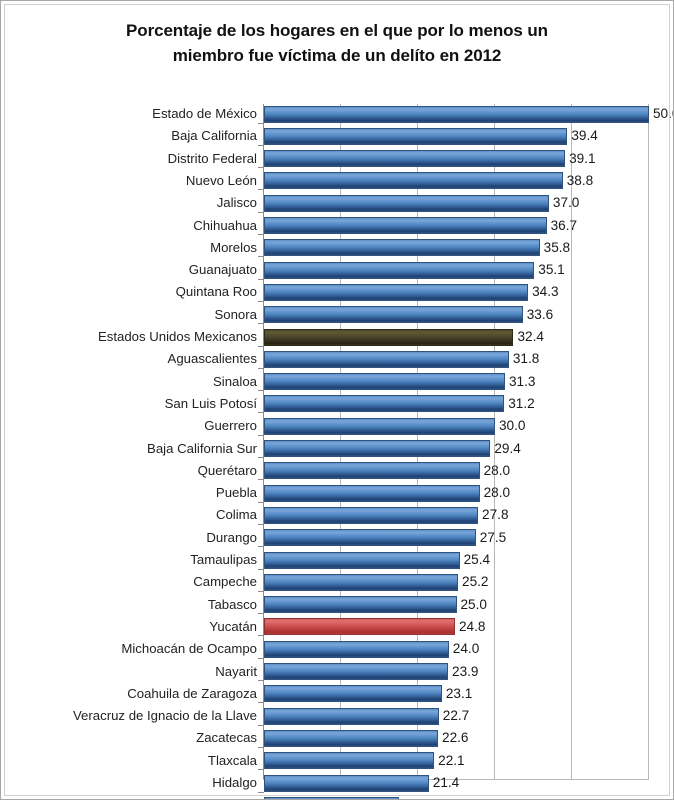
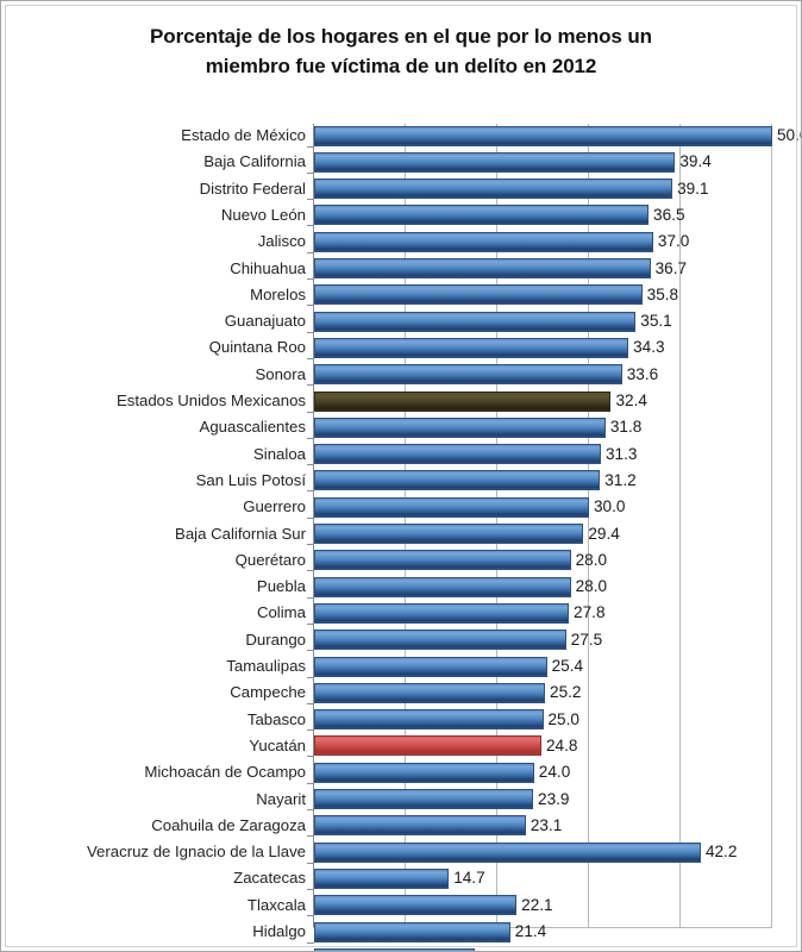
Nuevo León: 38.8 -> 36.5
Veracruz de Ignacio de la Llave: 22.7 -> 42.2
Zacatecas: 22.6 -> 14.7
